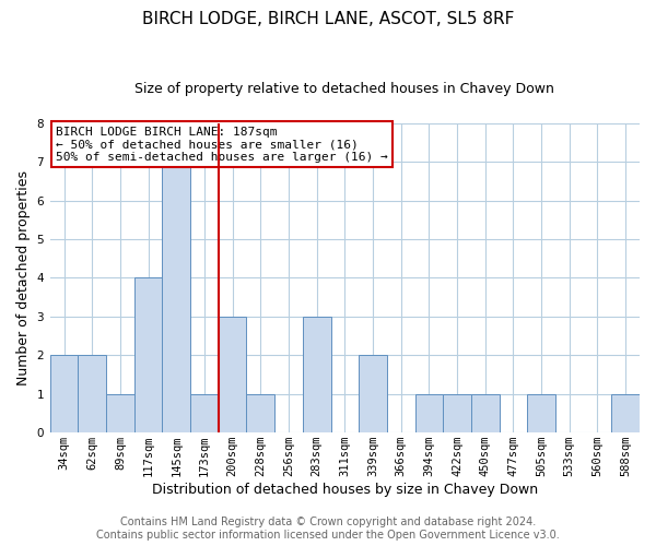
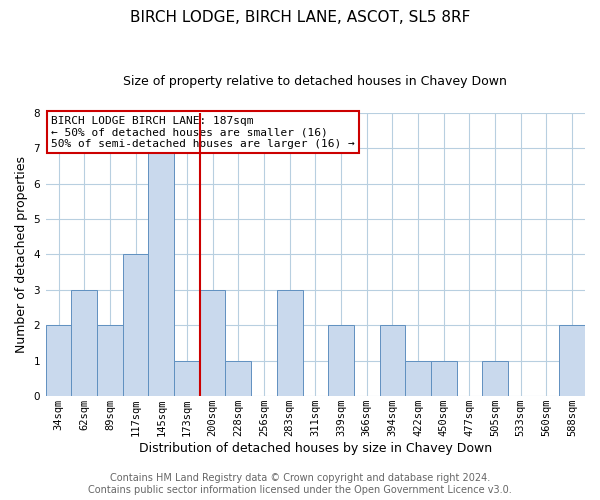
62sqm: 2 -> 3
89sqm: 1 -> 2
394sqm: 1 -> 2
588sqm: 1 -> 2
